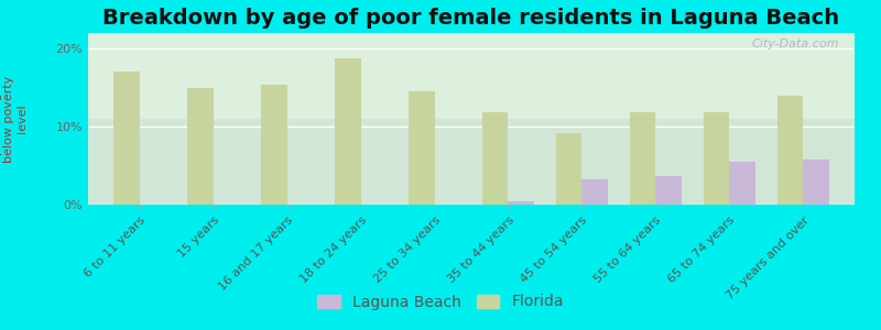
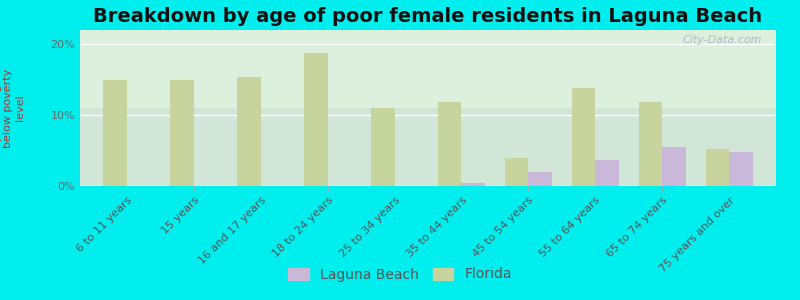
Florida/6 to 11 years: 17.0% -> 15.0%
Florida/25 to 34 years: 14.5% -> 11.0%
Florida/45 to 54 years: 9.2% -> 4.0%
Laguna Beach/45 to 54 years: 3.2% -> 2.0%
Florida/55 to 64 years: 11.8% -> 13.8%
Florida/75 years and over: 14.0% -> 5.2%
Laguna Beach/75 years and over: 5.8% -> 4.8%
